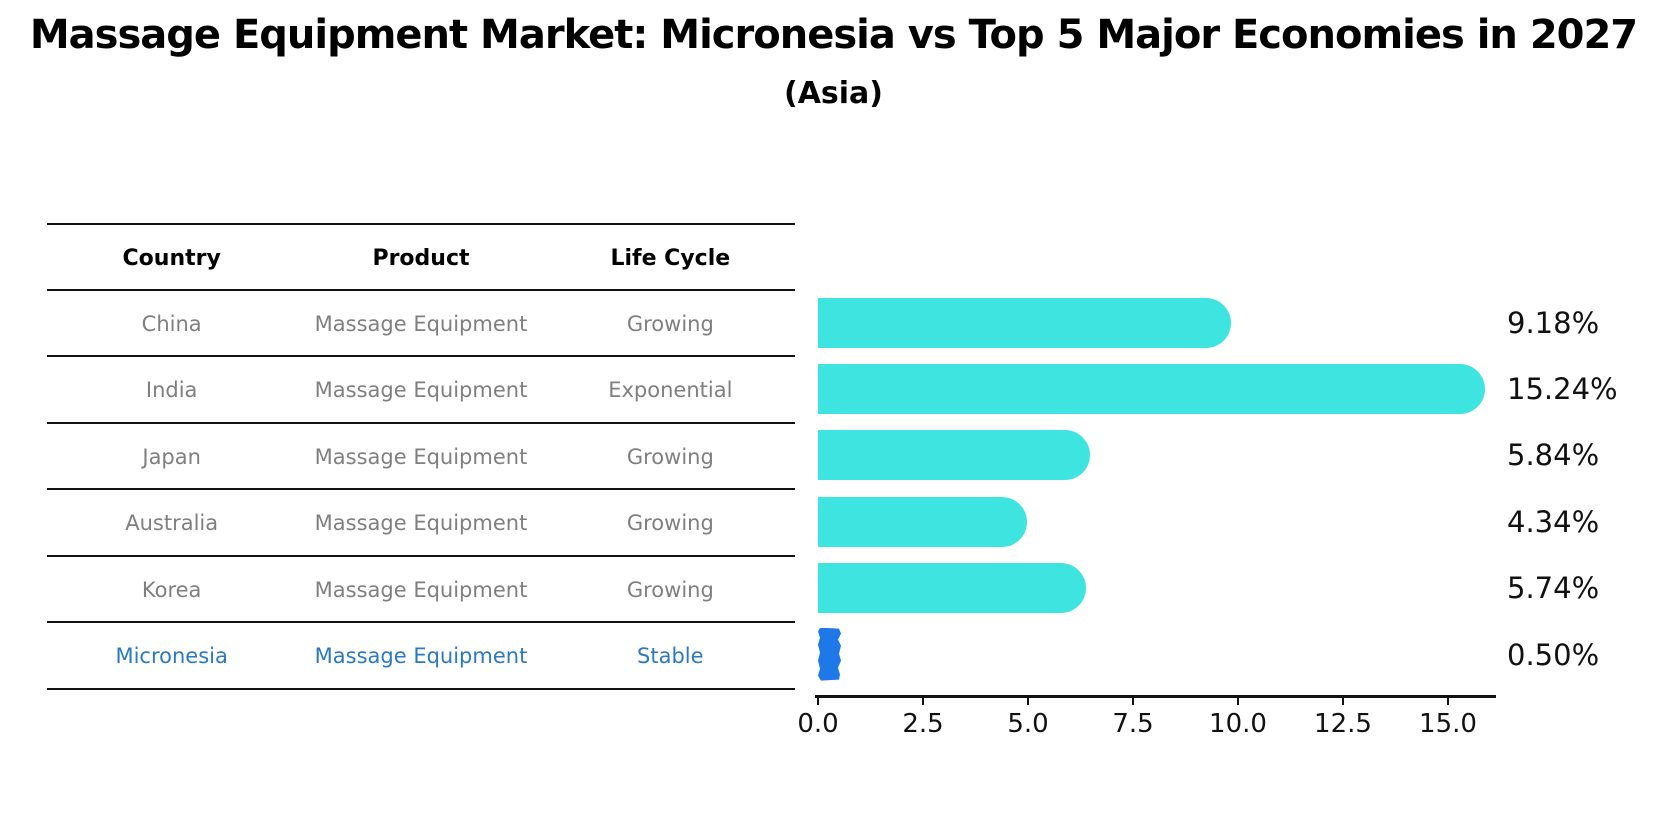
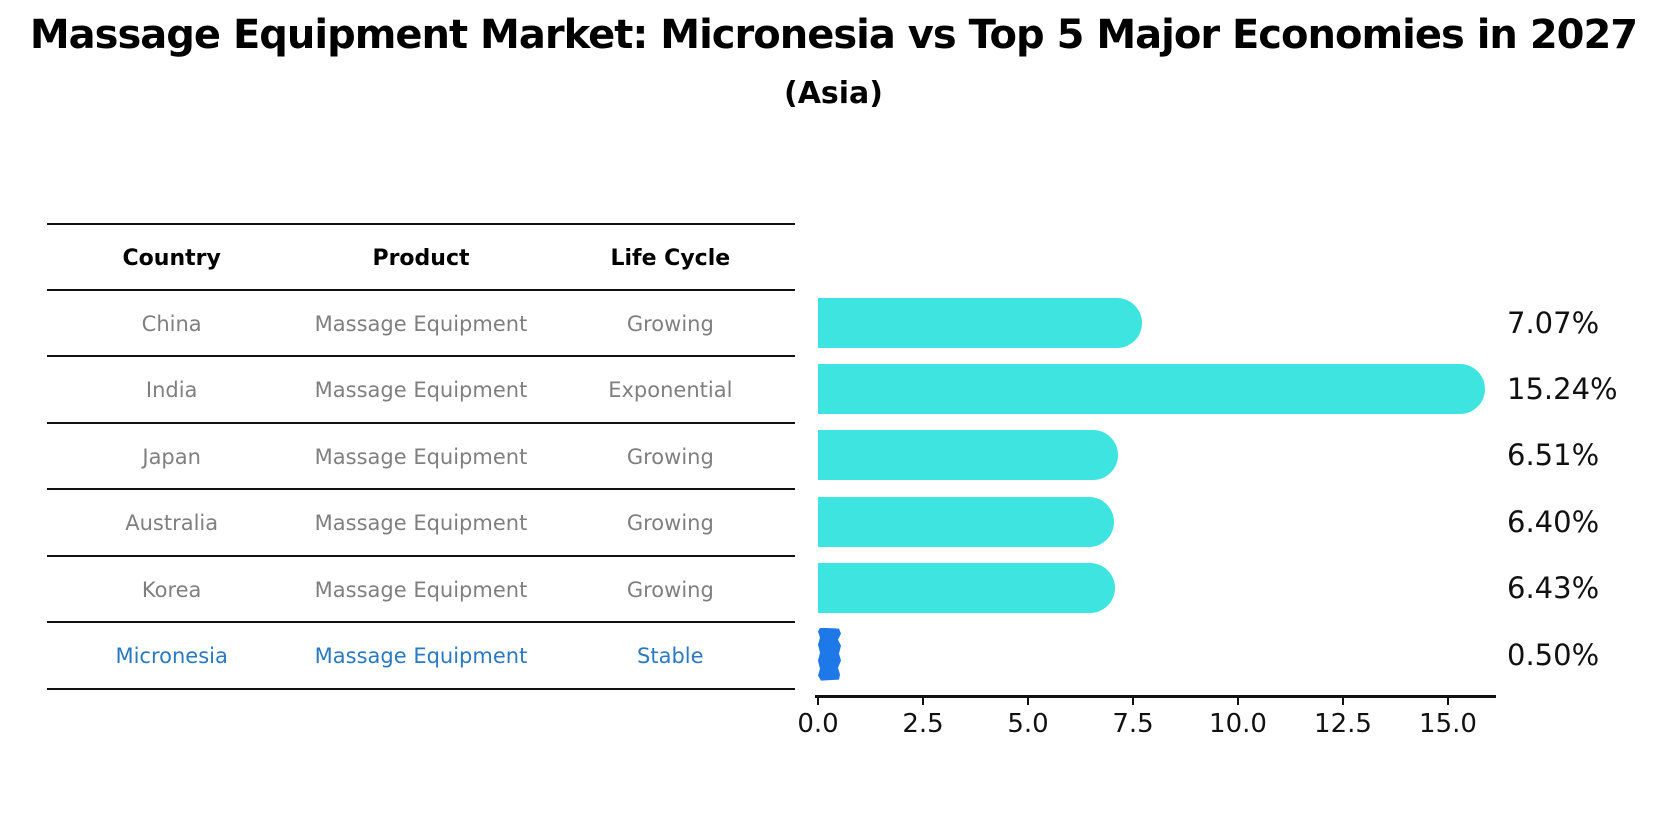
China: 9.18% -> 7.07%
Japan: 5.84% -> 6.51%
Australia: 4.34% -> 6.40%
Korea: 5.74% -> 6.43%
